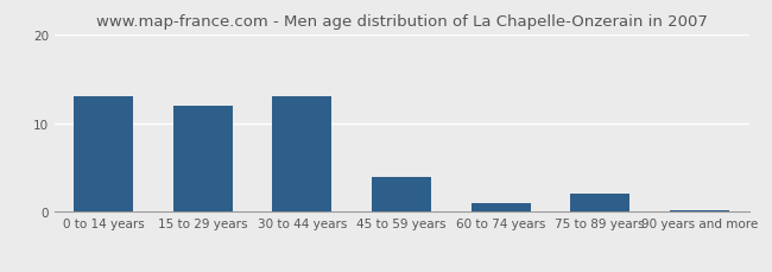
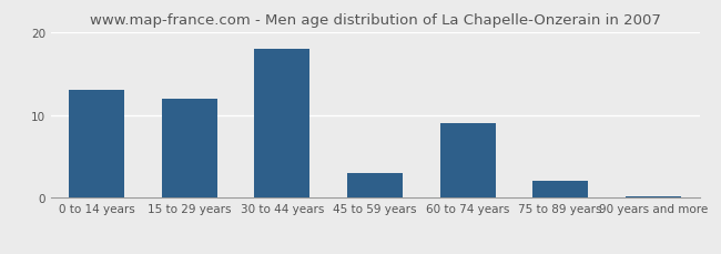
30 to 44 years: 13.0 -> 18.0
45 to 59 years: 4.0 -> 3.0
60 to 74 years: 1.0 -> 9.0
